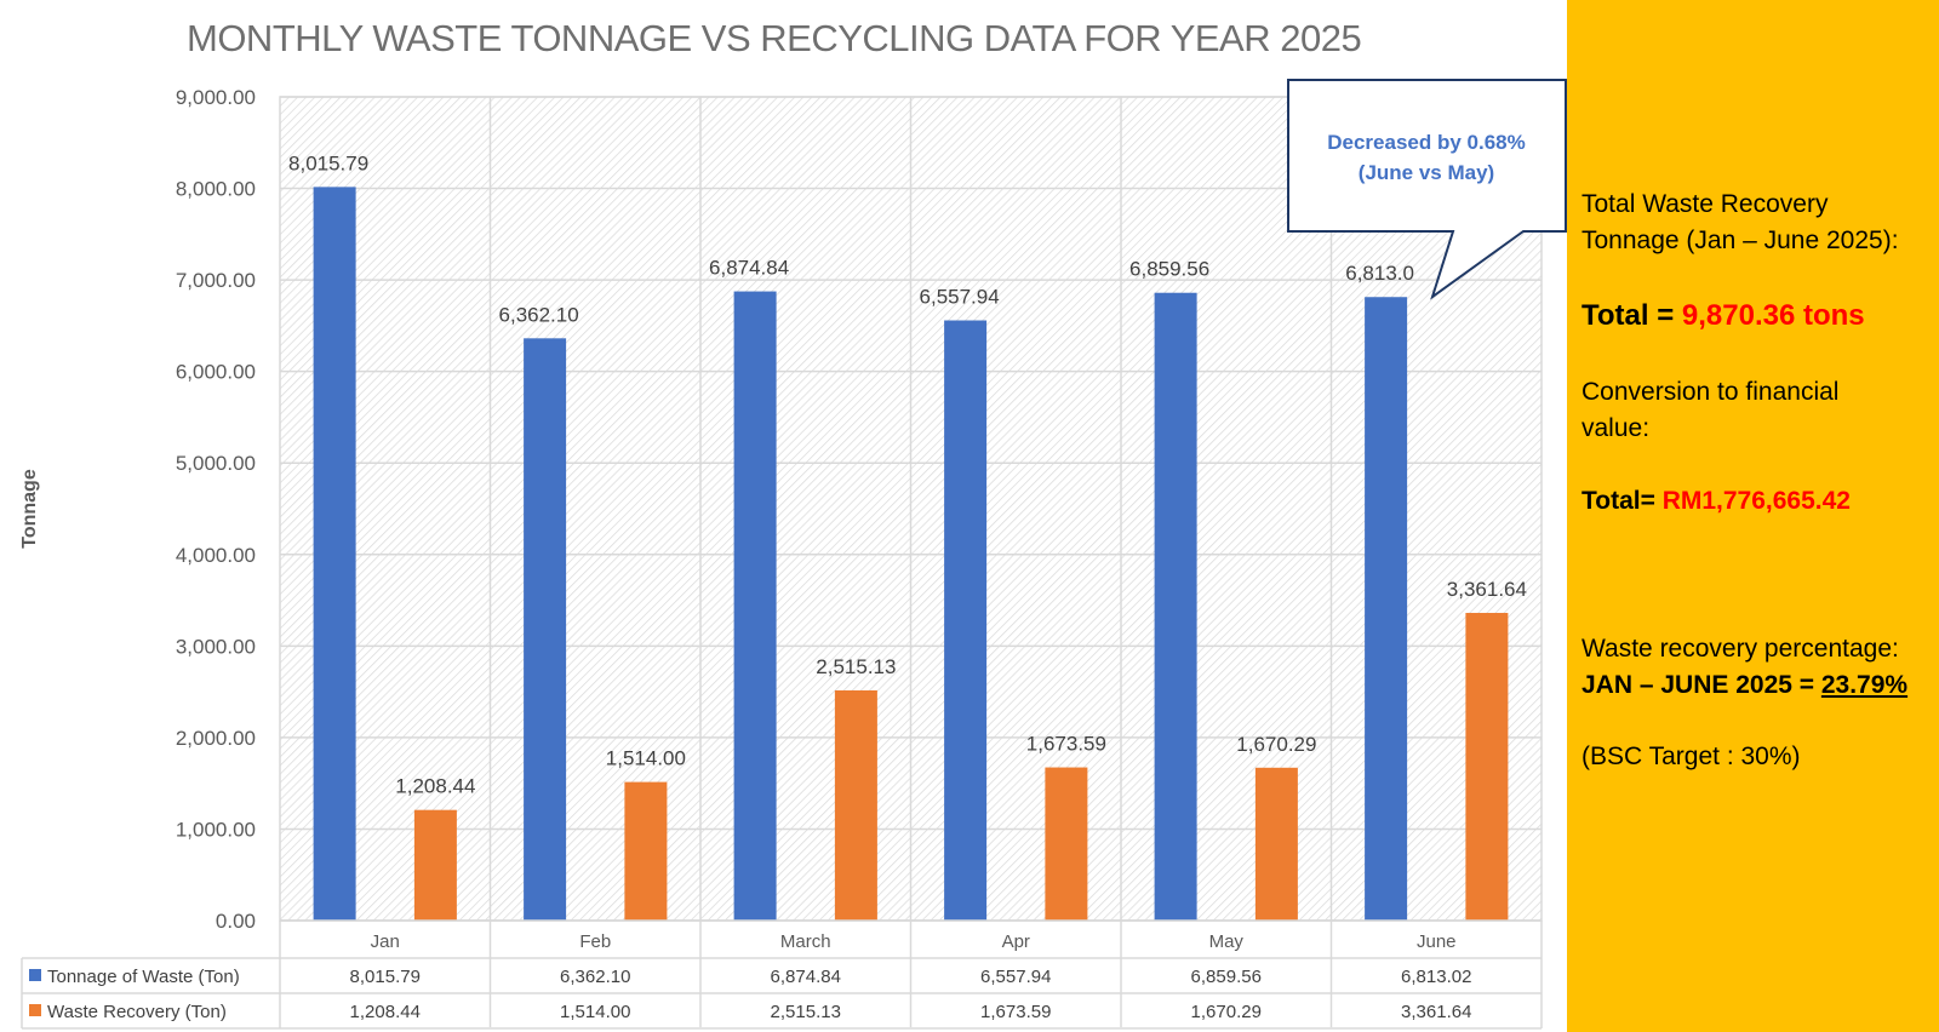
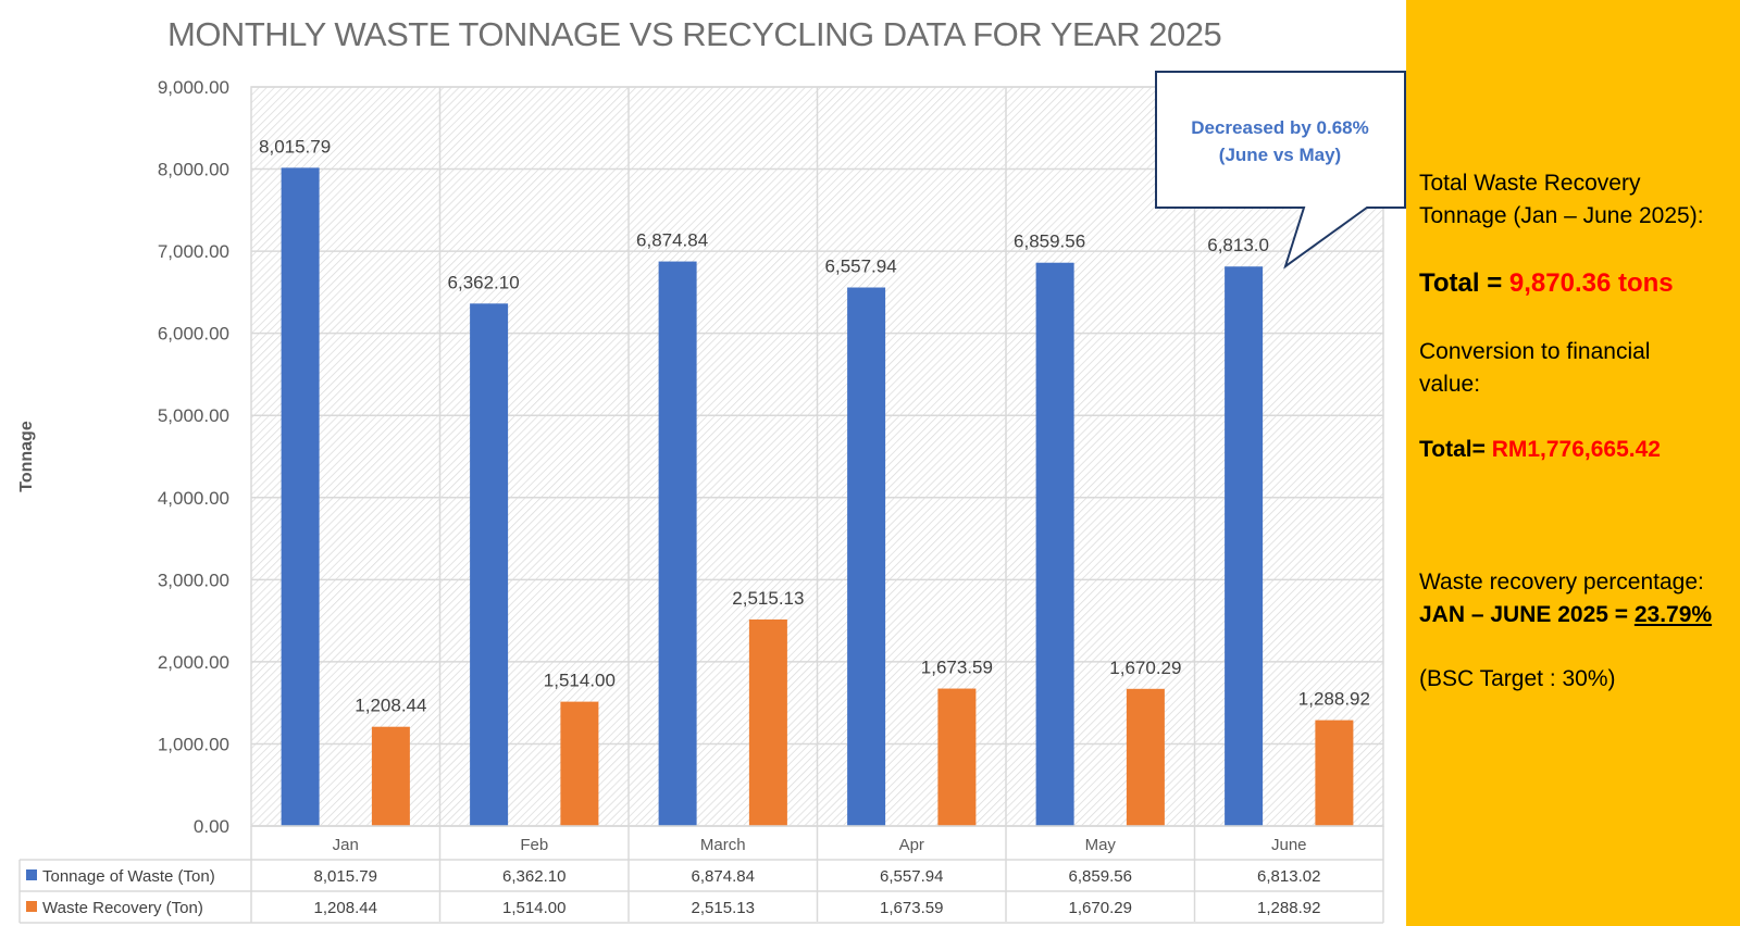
Waste Recovery (Ton)/June: 3,361.64 -> 1,288.92
